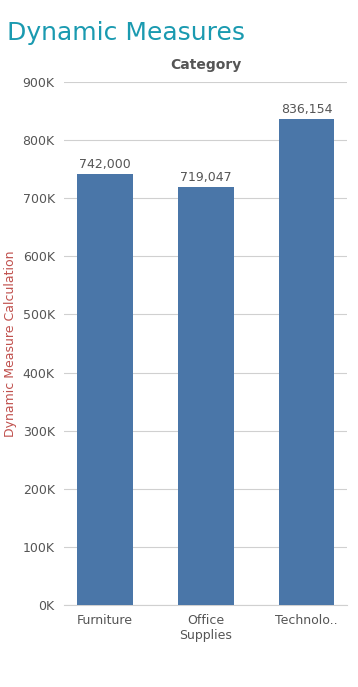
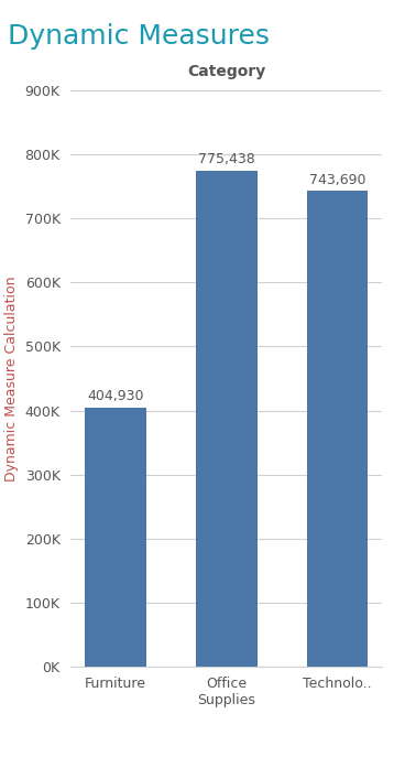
Furniture: 742,000 -> 404,930
Office Supplies: 719,047 -> 775,438
Technolo..: 836,154 -> 743,690
